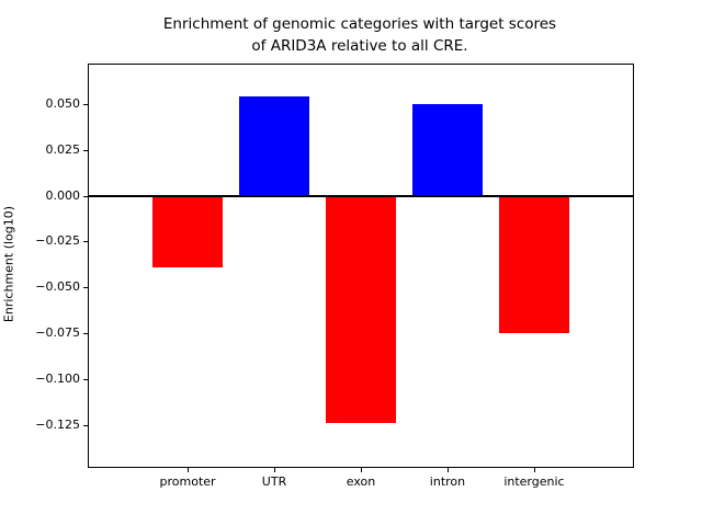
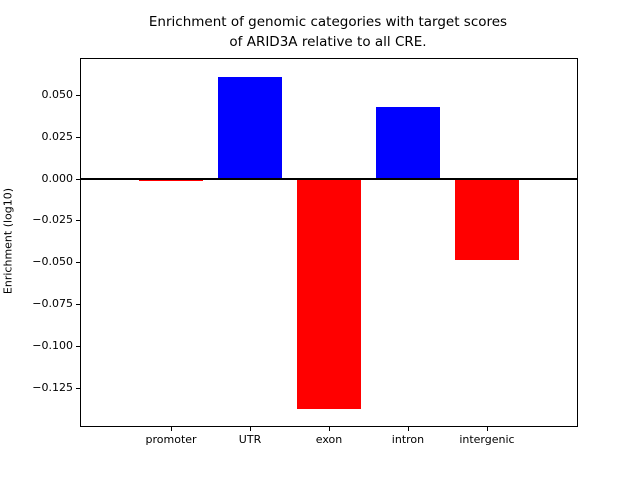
promoter: -0.039 -> -0.002
UTR: 0.054 -> 0.061
exon: -0.124 -> -0.138
intron: 0.050 -> 0.043
intergenic: -0.075 -> -0.049
